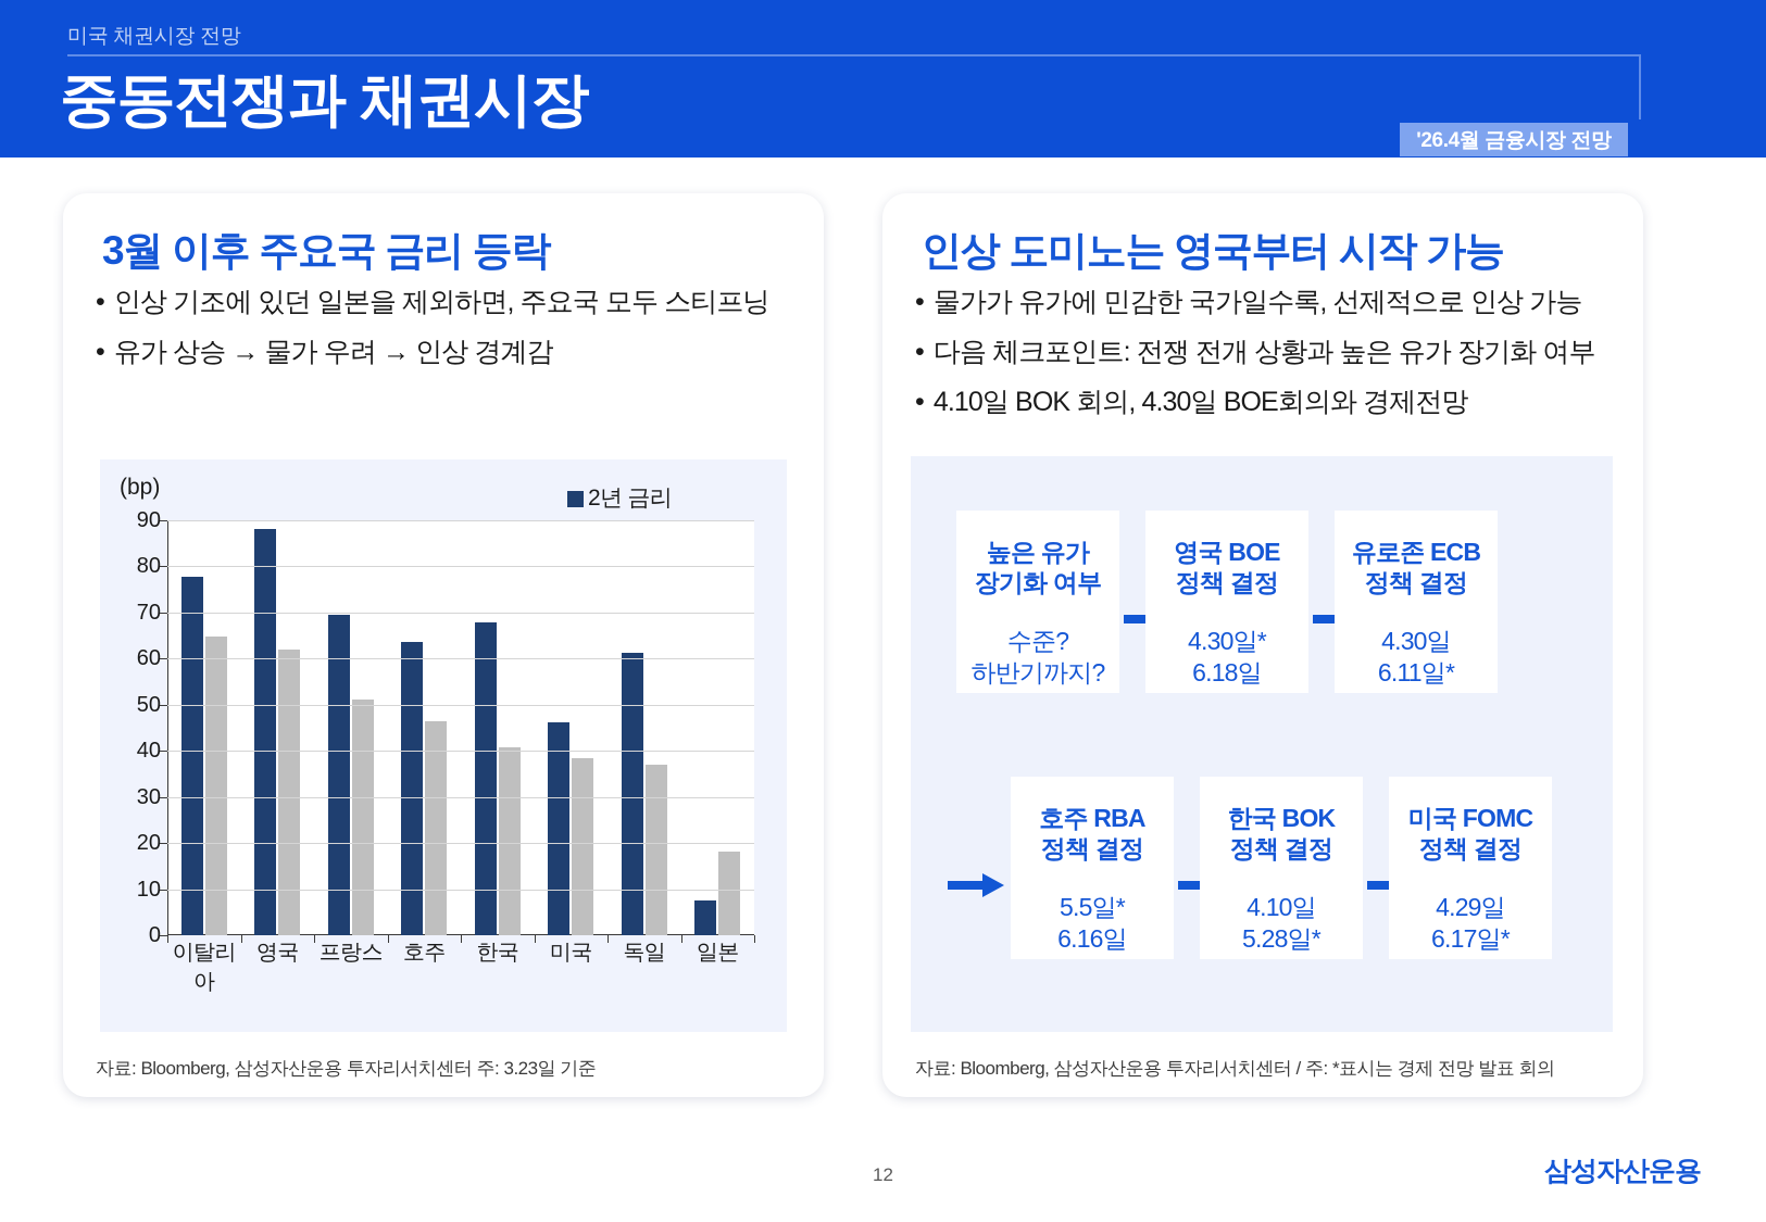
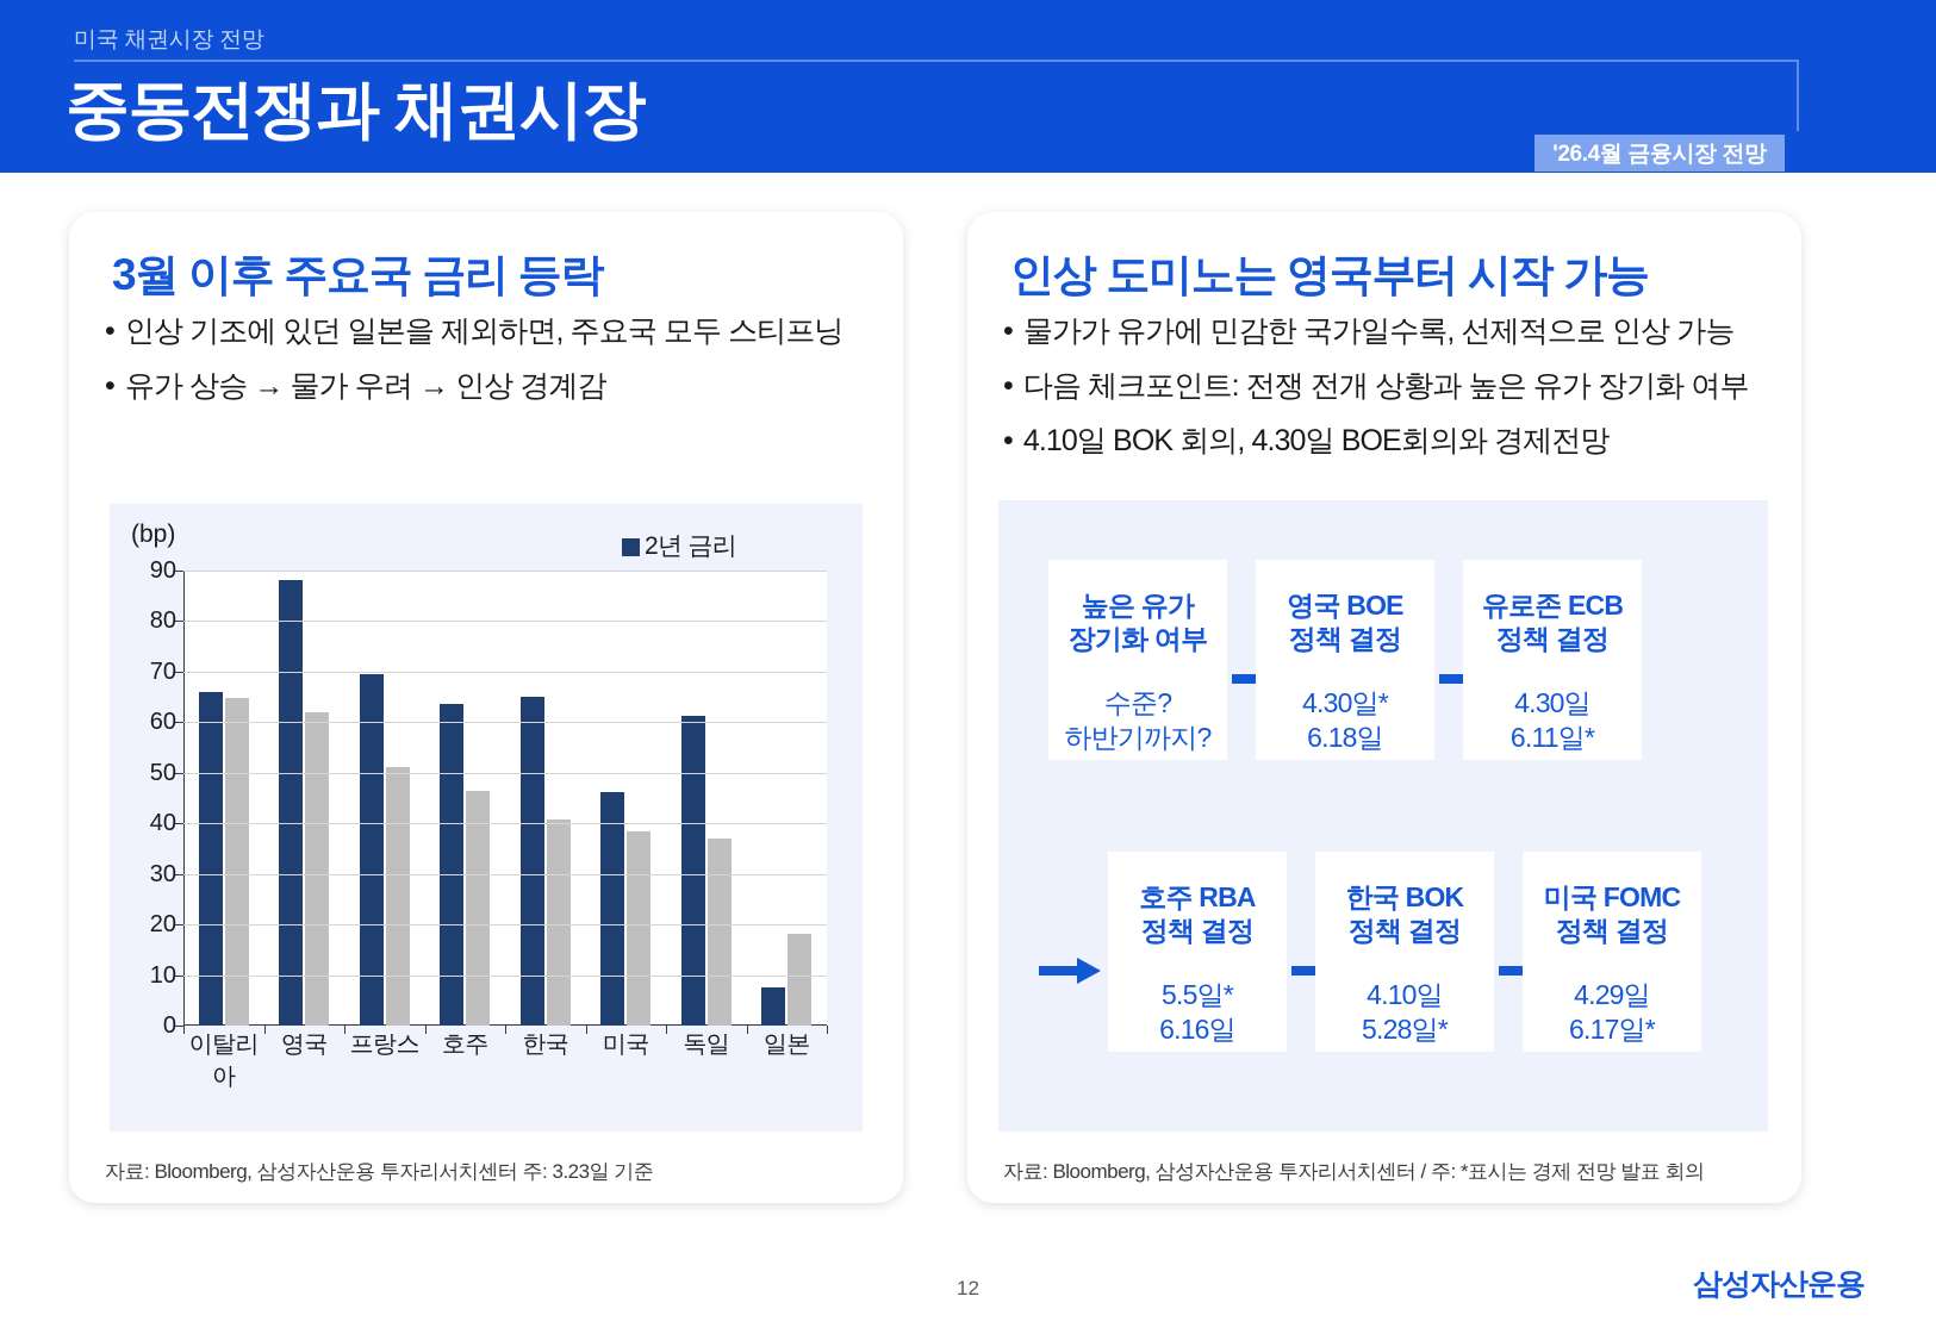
2년 금리/이탈리아: 78 -> 66
2년 금리/한국: 68 -> 65
